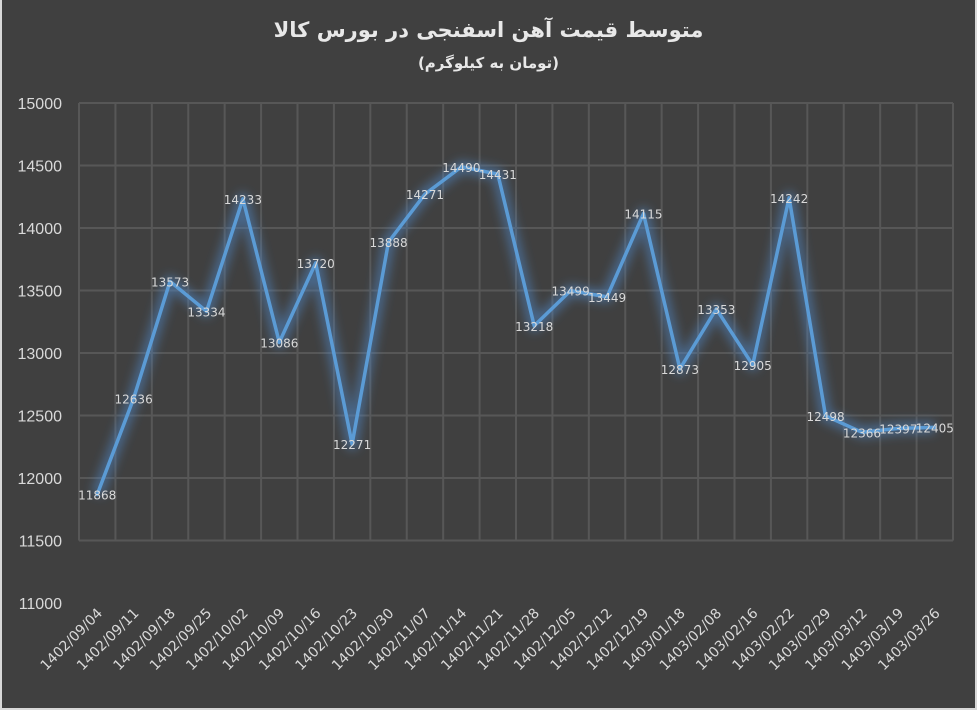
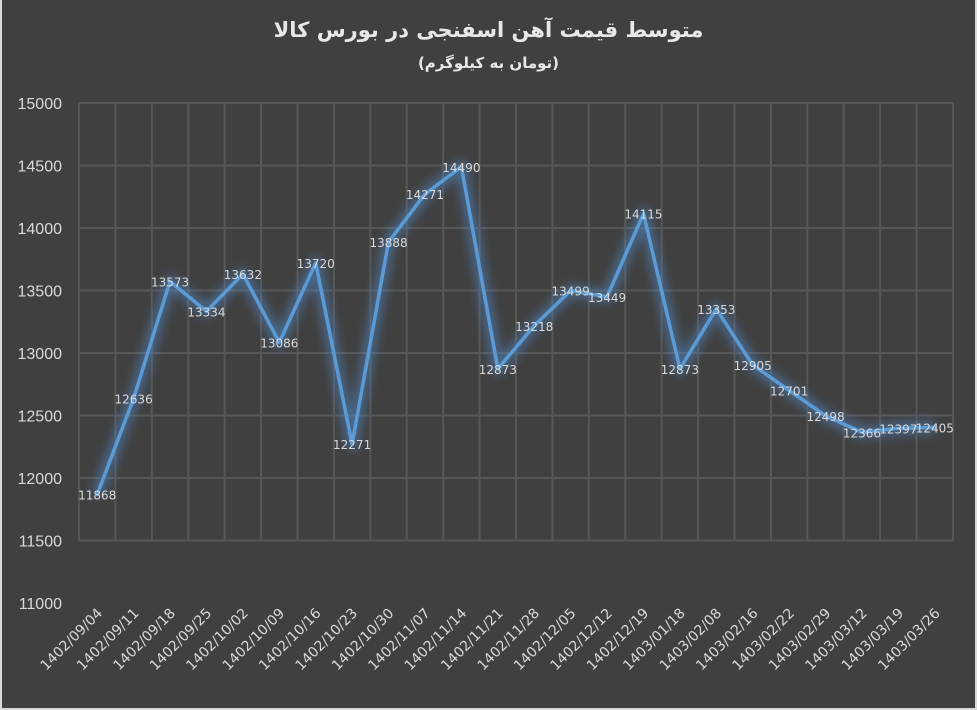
1402/10/02: 14233 -> 13632
1402/11/21: 14431 -> 12873
1403/02/22: 14242 -> 12701
